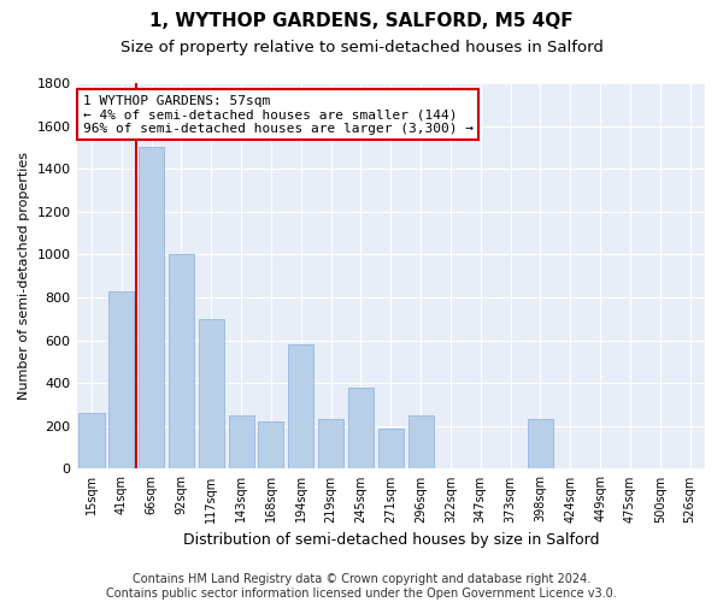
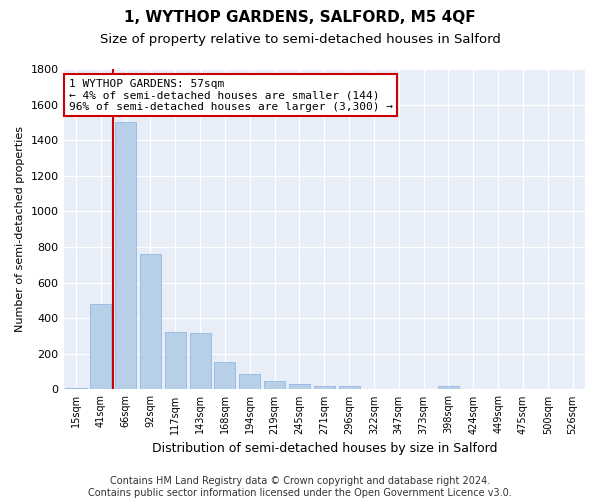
15sqm: 260 -> 10
41sqm: 830 -> 480
92sqm: 1000 -> 760
117sqm: 700 -> 320
143sqm: 250 -> 320
168sqm: 220 -> 160
194sqm: 580 -> 90
219sqm: 230 -> 50
245sqm: 380 -> 30
271sqm: 190 -> 20
296sqm: 250 -> 20
398sqm: 230 -> 20
